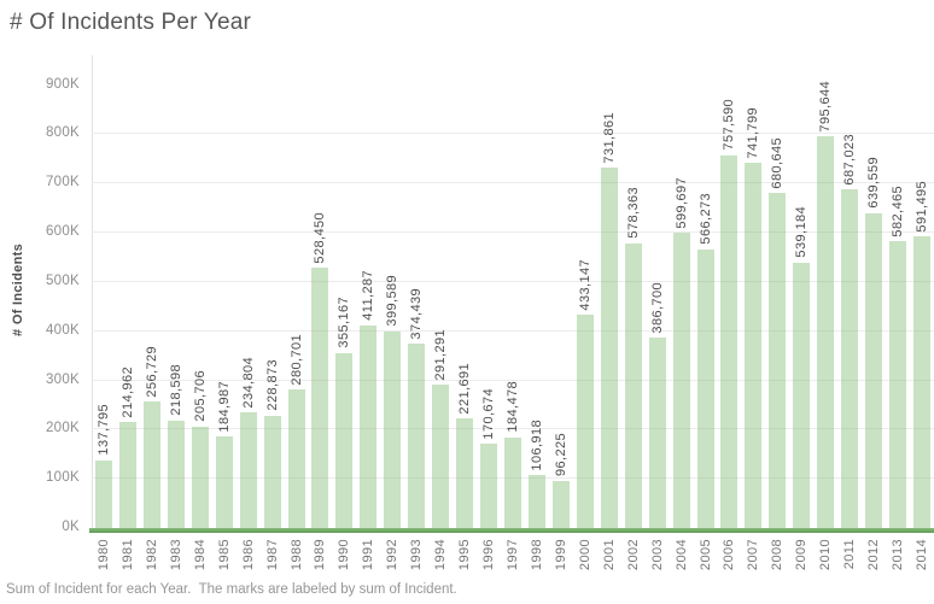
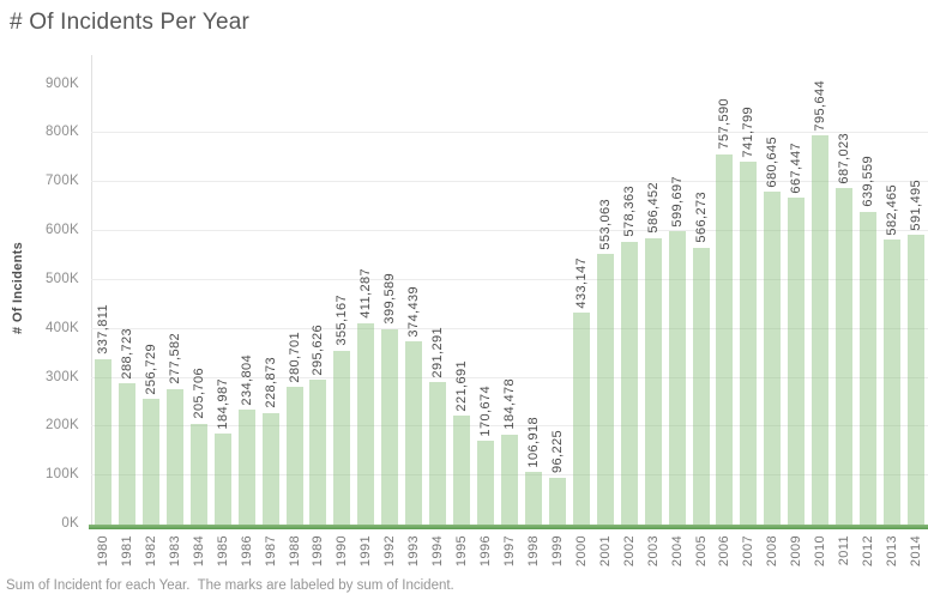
1980: 137,795 -> 337,811
1981: 214,962 -> 288,723
1983: 218,598 -> 277,582
1989: 528,450 -> 295,626
2001: 731,861 -> 553,063
2003: 386,700 -> 586,452
2009: 539,184 -> 667,447
